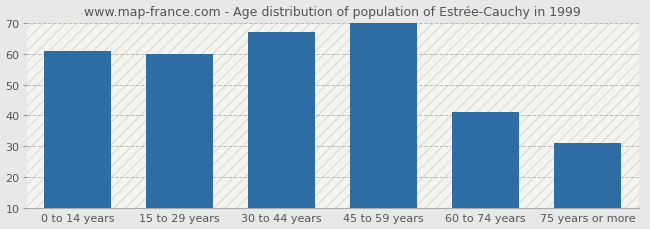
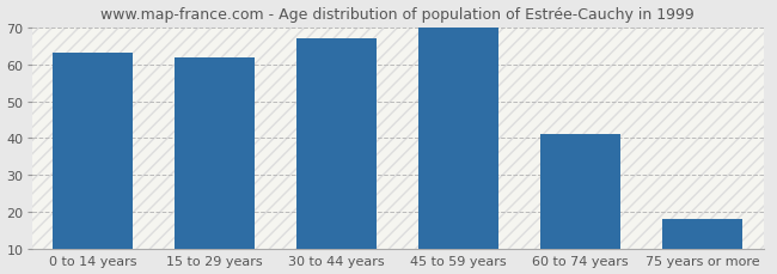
0 to 14 years: 61 -> 63
15 to 29 years: 60 -> 62
75 years or more: 31 -> 18
